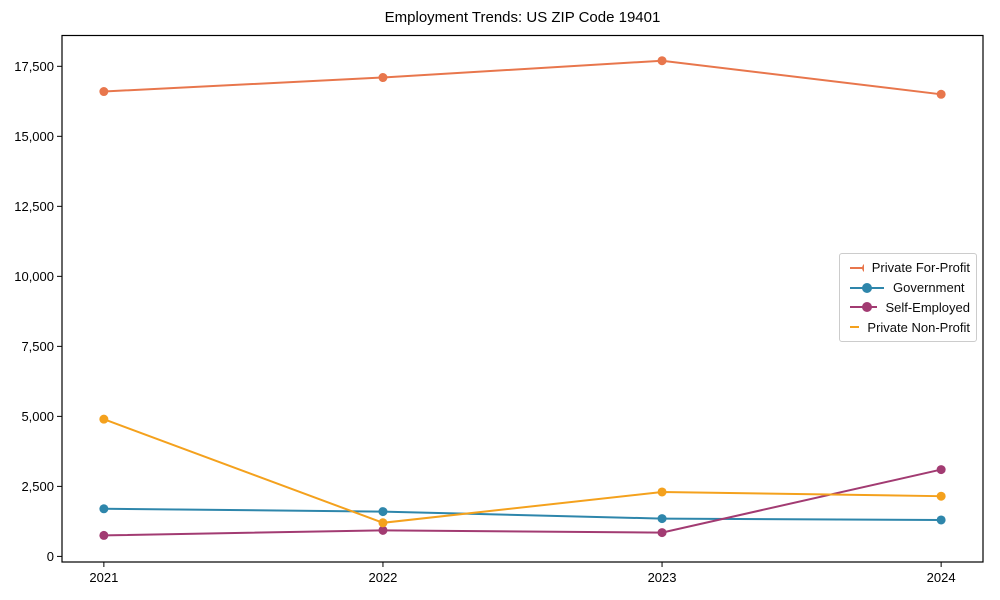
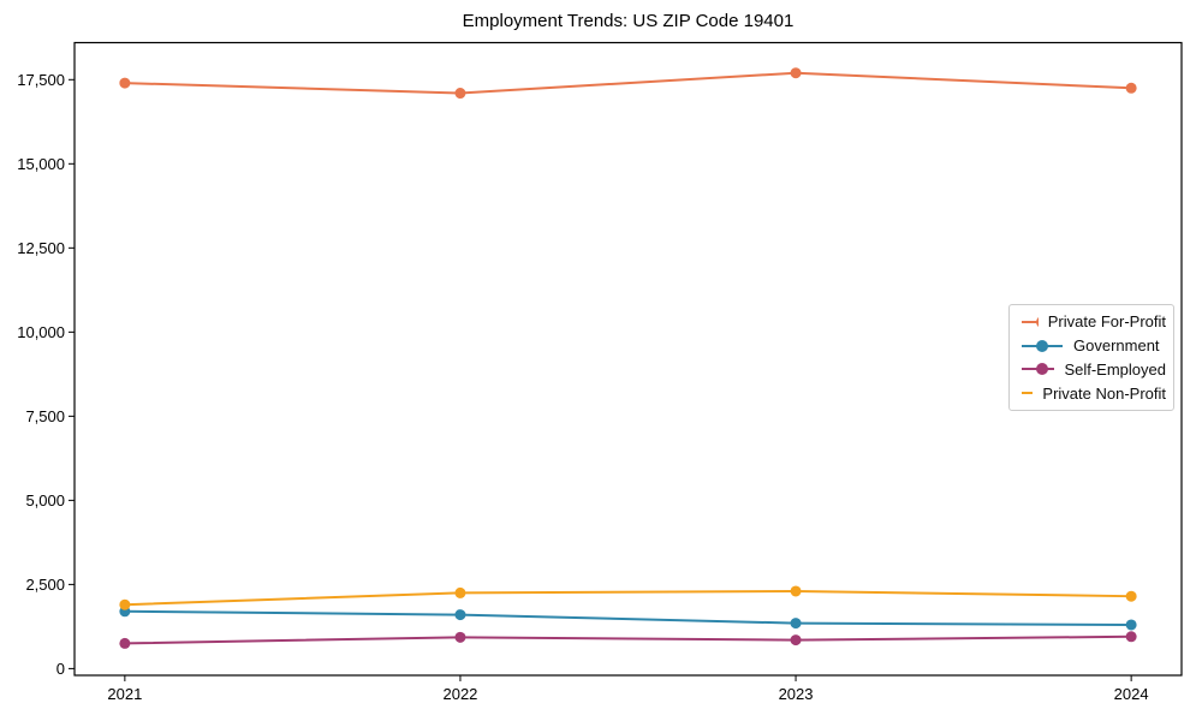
Private For-Profit/2021: 16600 -> 17400
Private Non-Profit/2021: 4900 -> 1900
Private Non-Profit/2022: 1200 -> 2200
Private For-Profit/2024: 16500 -> 17200
Self-Employed/2024: 3100 -> 1000
